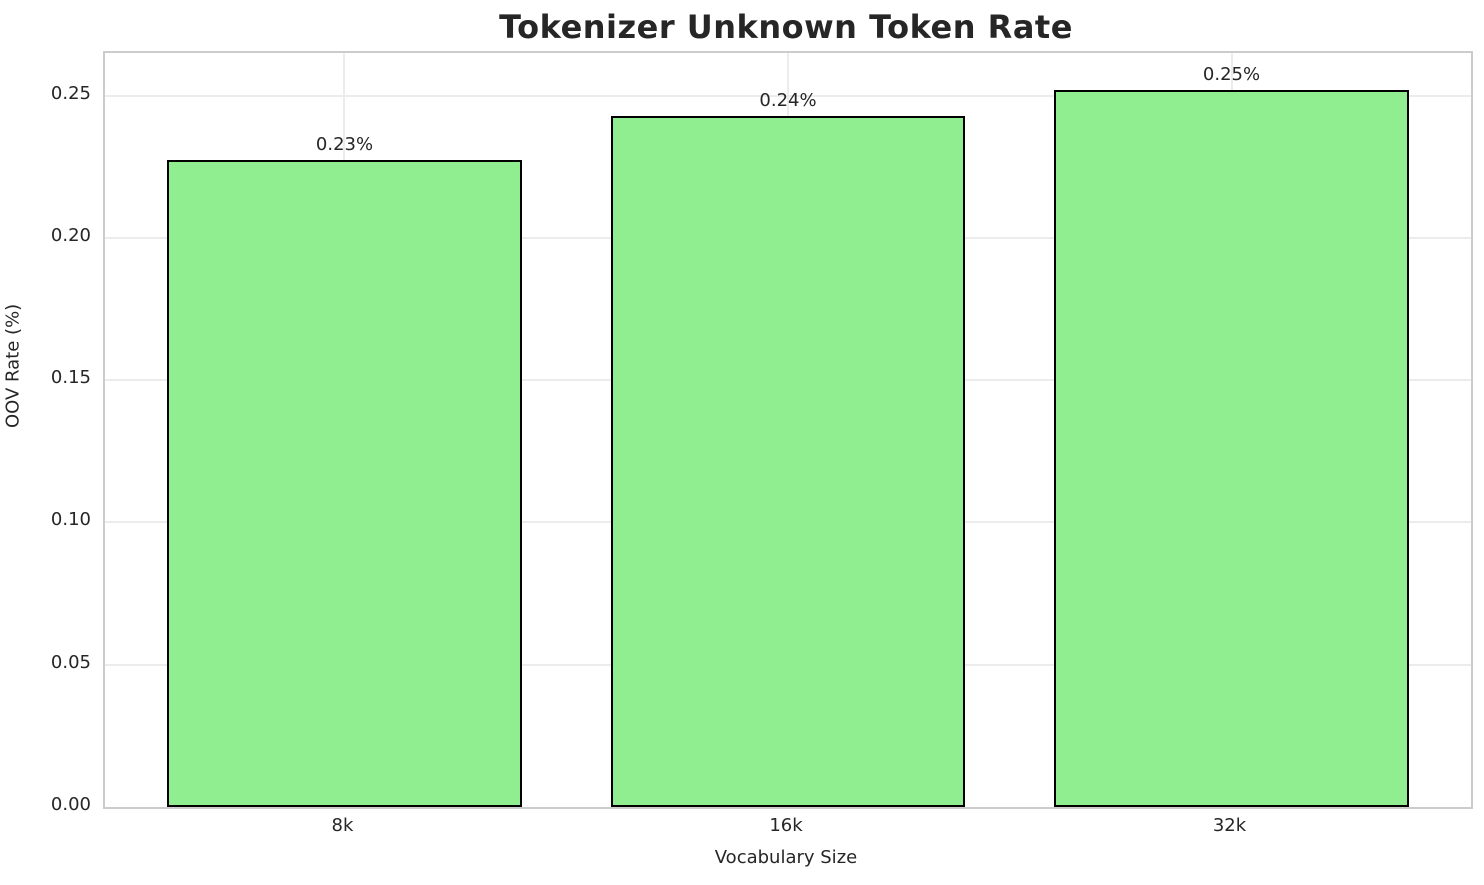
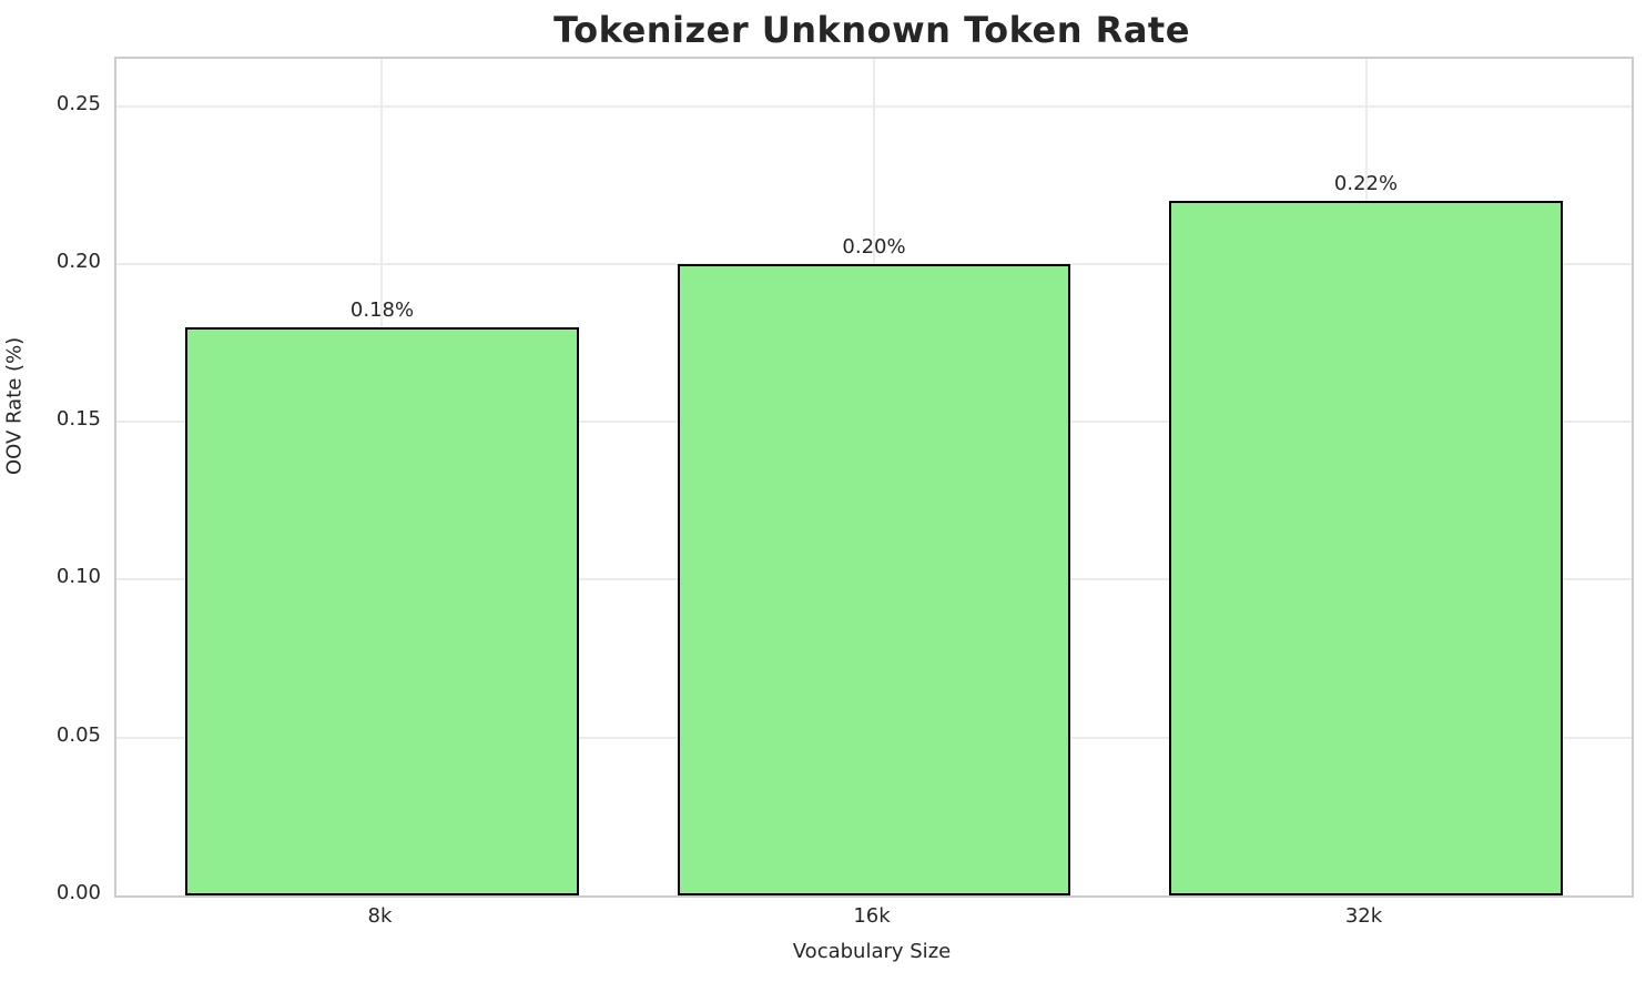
8k: 0.23% -> 0.18%
16k: 0.24% -> 0.20%
32k: 0.25% -> 0.22%
